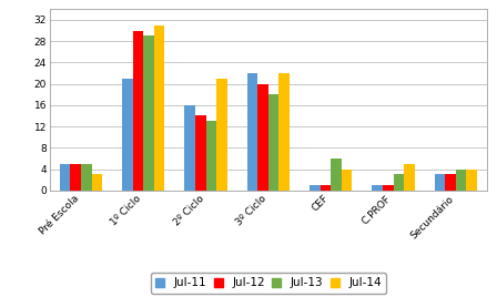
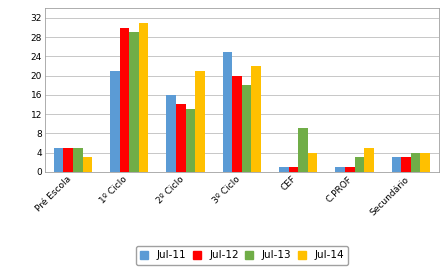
Jul-11/3º Ciclo: 22 -> 25
Jul-13/CEF: 6 -> 9
